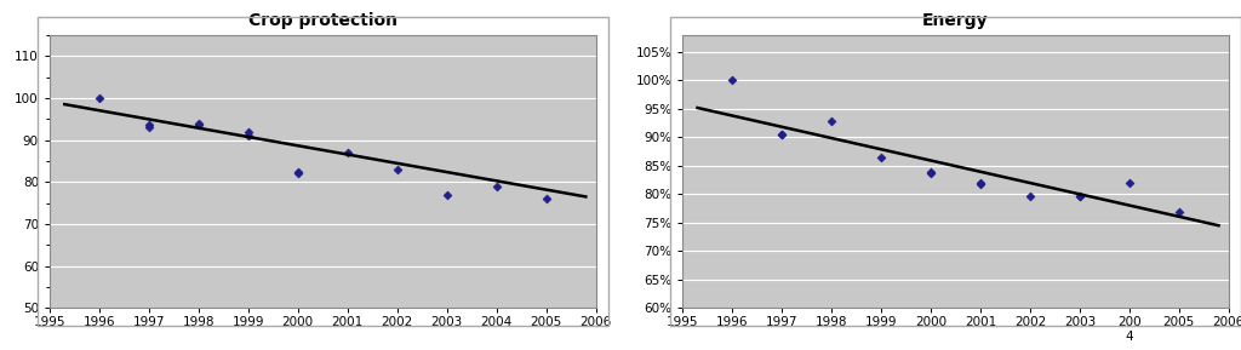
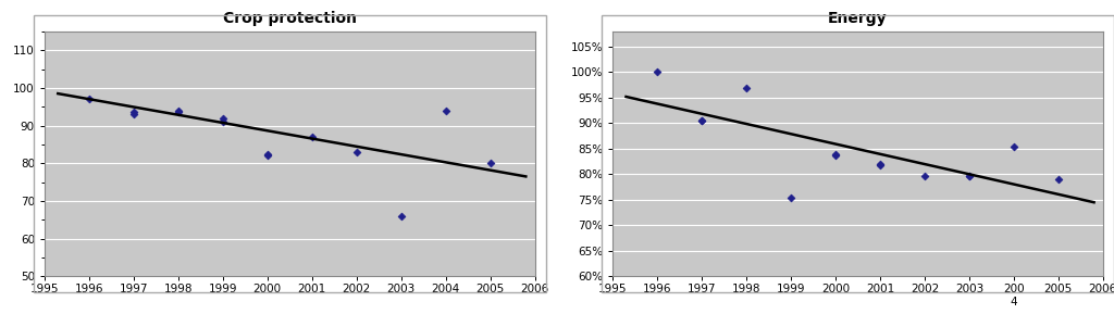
Crop protection/1996: 100.0 -> 97.0
Crop protection/2003: 77.0 -> 66.0
Crop protection/2004: 79.0 -> 94.0
Crop protection/2005: 76.0 -> 80.0
Energy/1998: 92.8% -> 97.0%
Energy/1999: 86.4% -> 75.5%
Energy/200 4: 82.0% -> 85.5%
Energy/2005: 76.8% -> 79.0%
